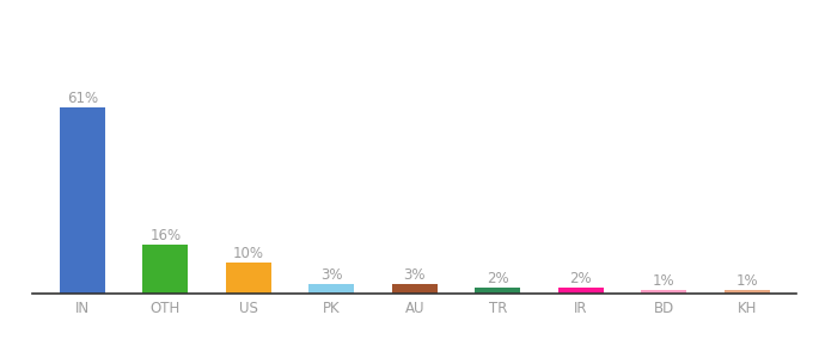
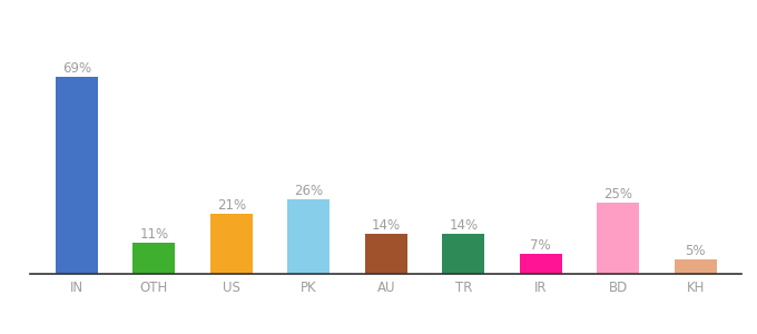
IN: 61% -> 69%
OTH: 16% -> 11%
US: 10% -> 21%
PK: 3% -> 26%
AU: 3% -> 14%
TR: 2% -> 14%
IR: 2% -> 7%
BD: 1% -> 25%
KH: 1% -> 5%
